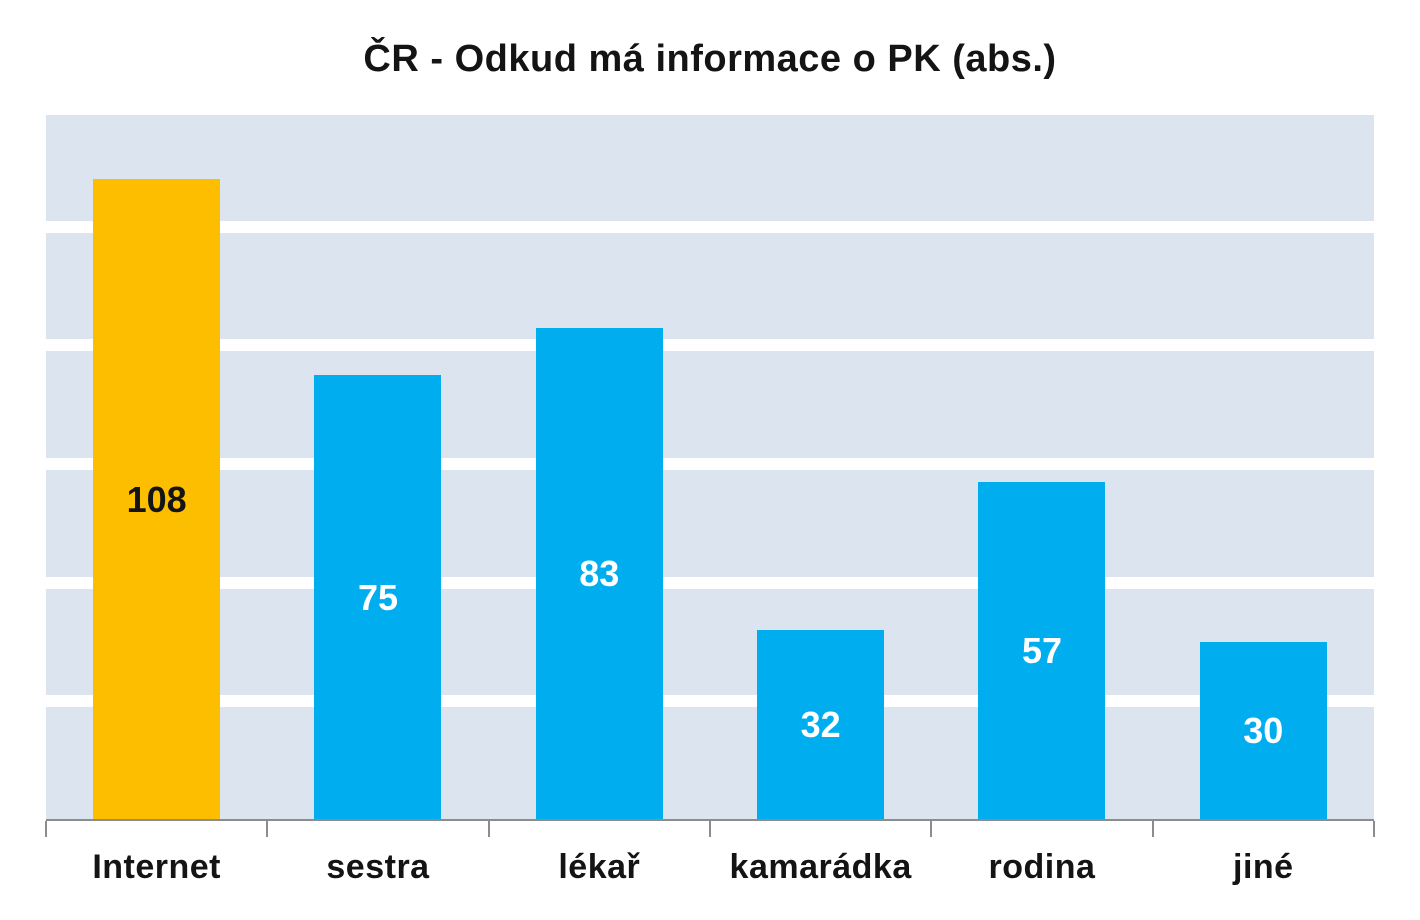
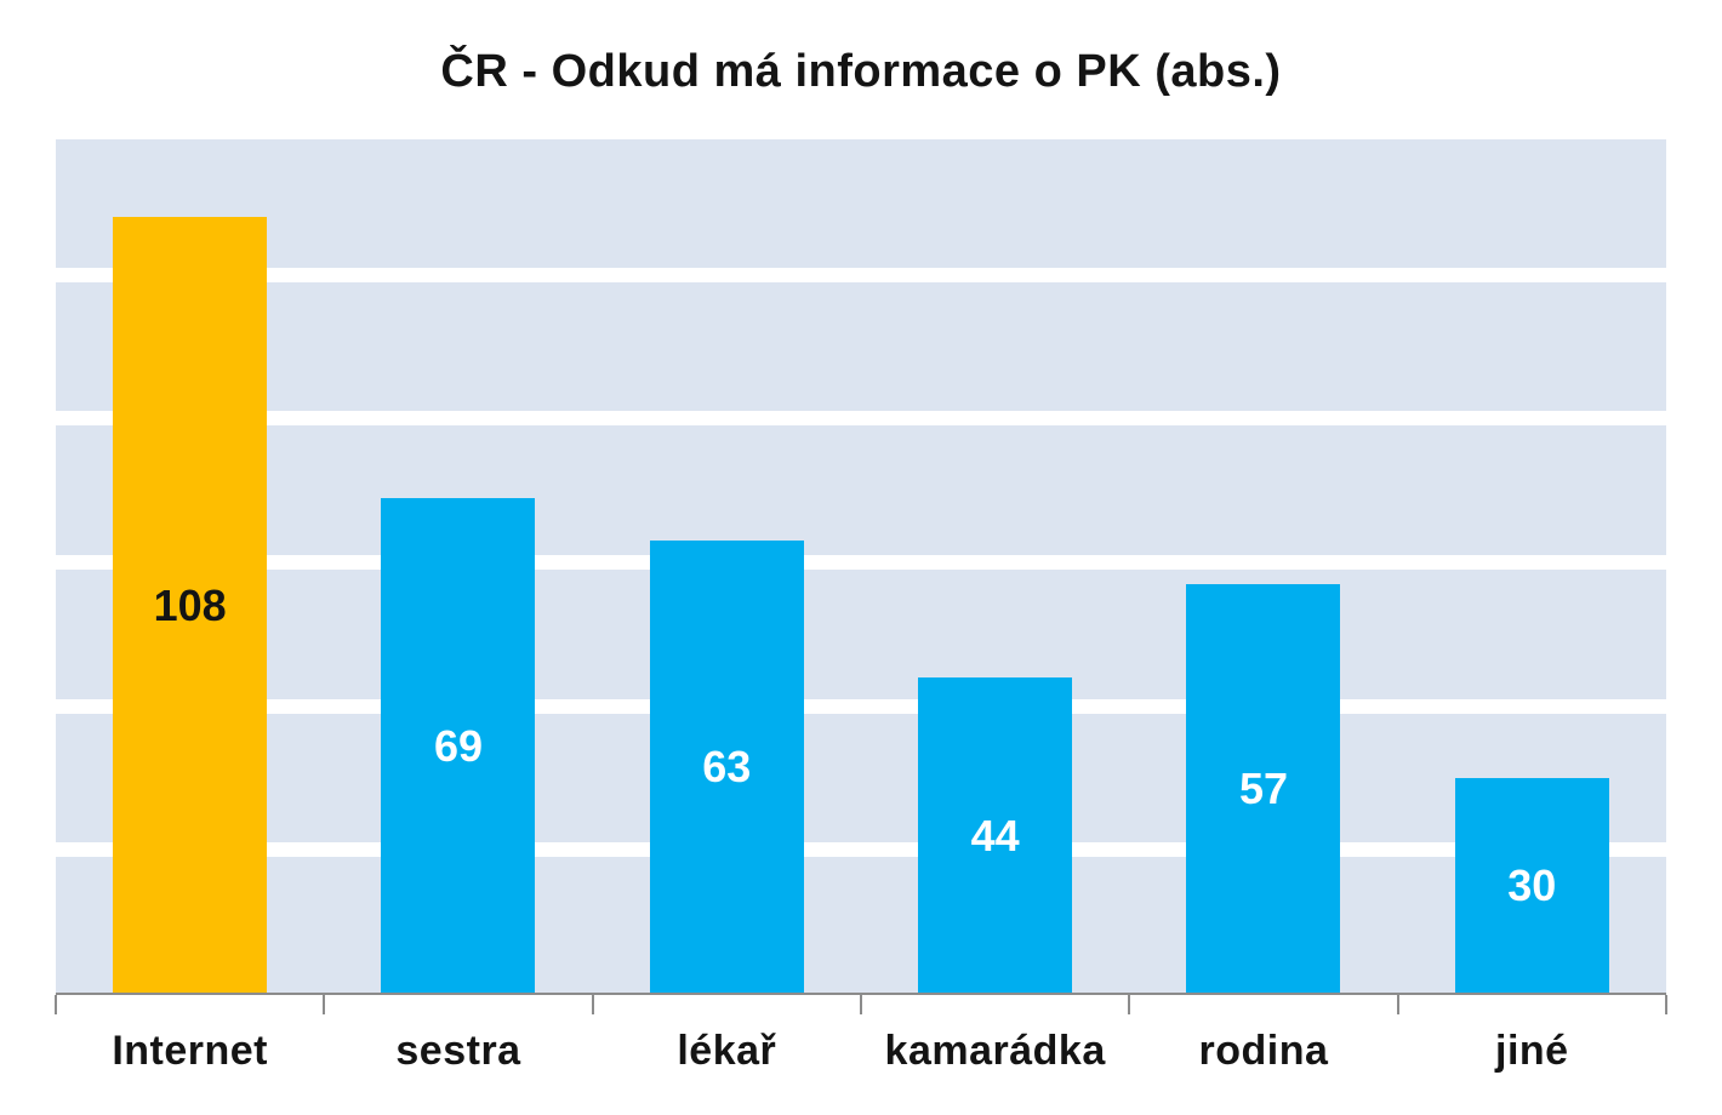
sestra: 75 -> 69
lékař: 83 -> 63
kamarádka: 32 -> 44
